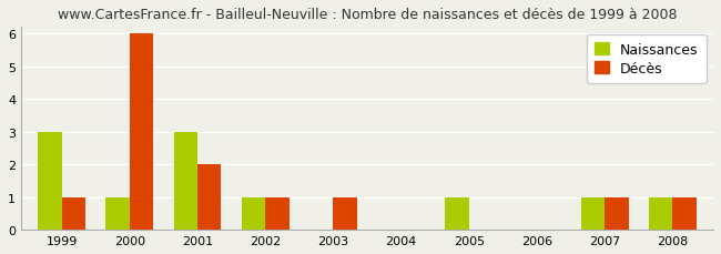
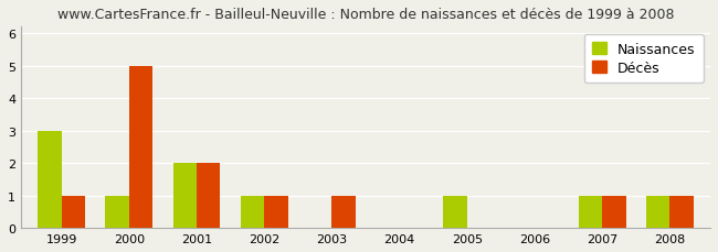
Décès/2000: 6 -> 5
Naissances/2001: 3 -> 2
